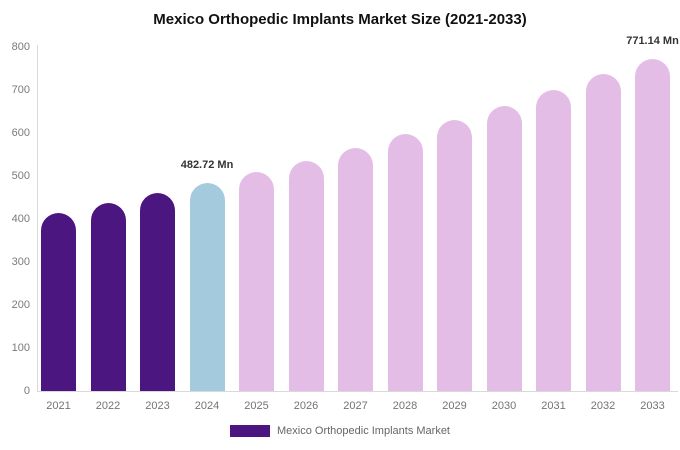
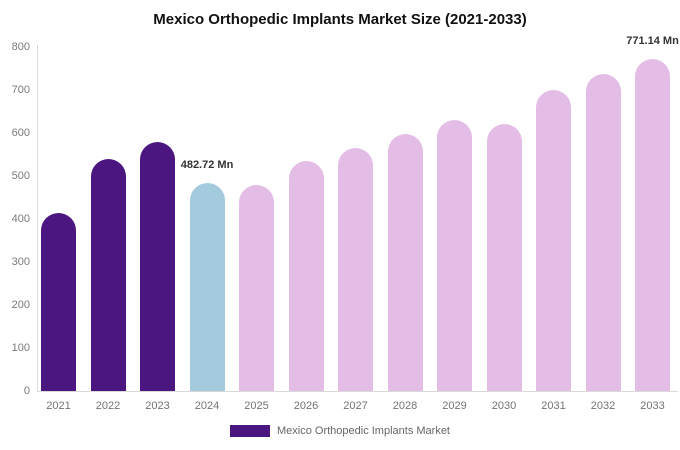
2022: 440 -> 540
2023: 460 -> 580
2025: 510 -> 480
2030: 660 -> 620
